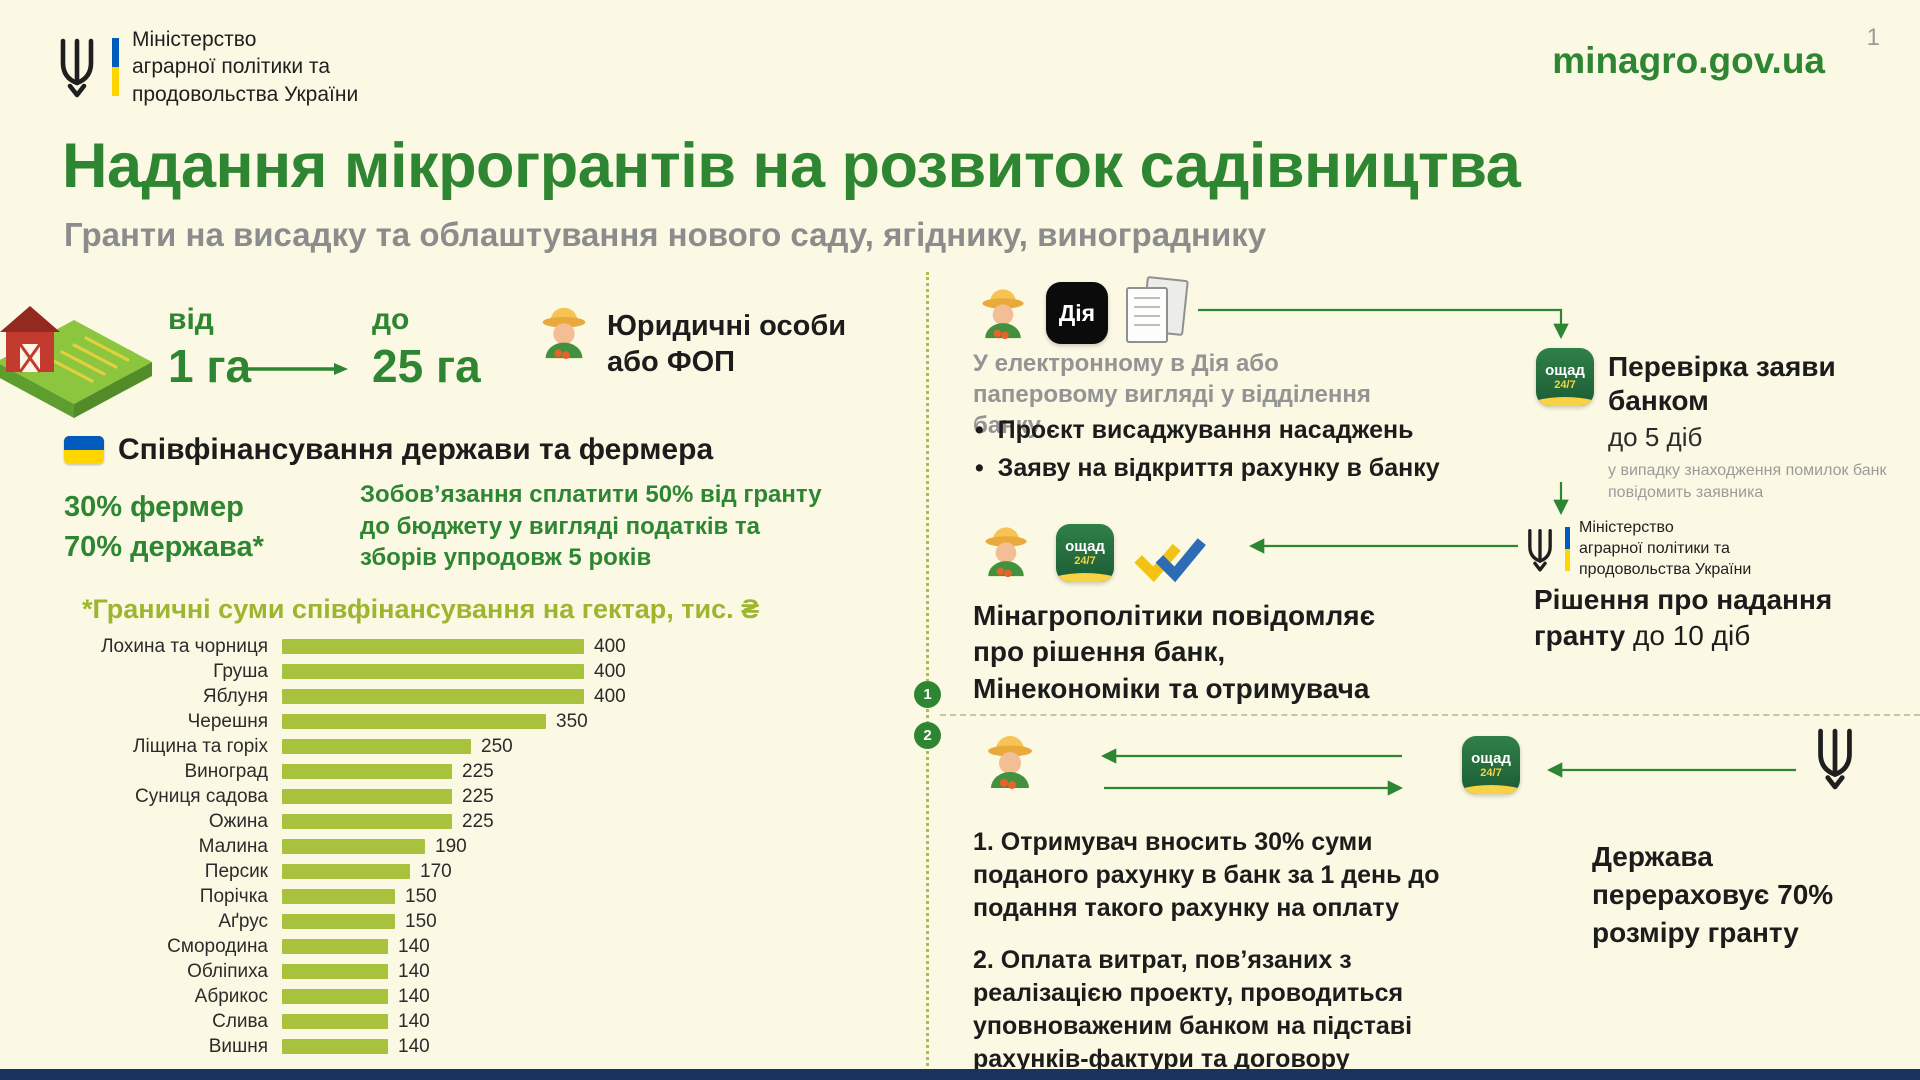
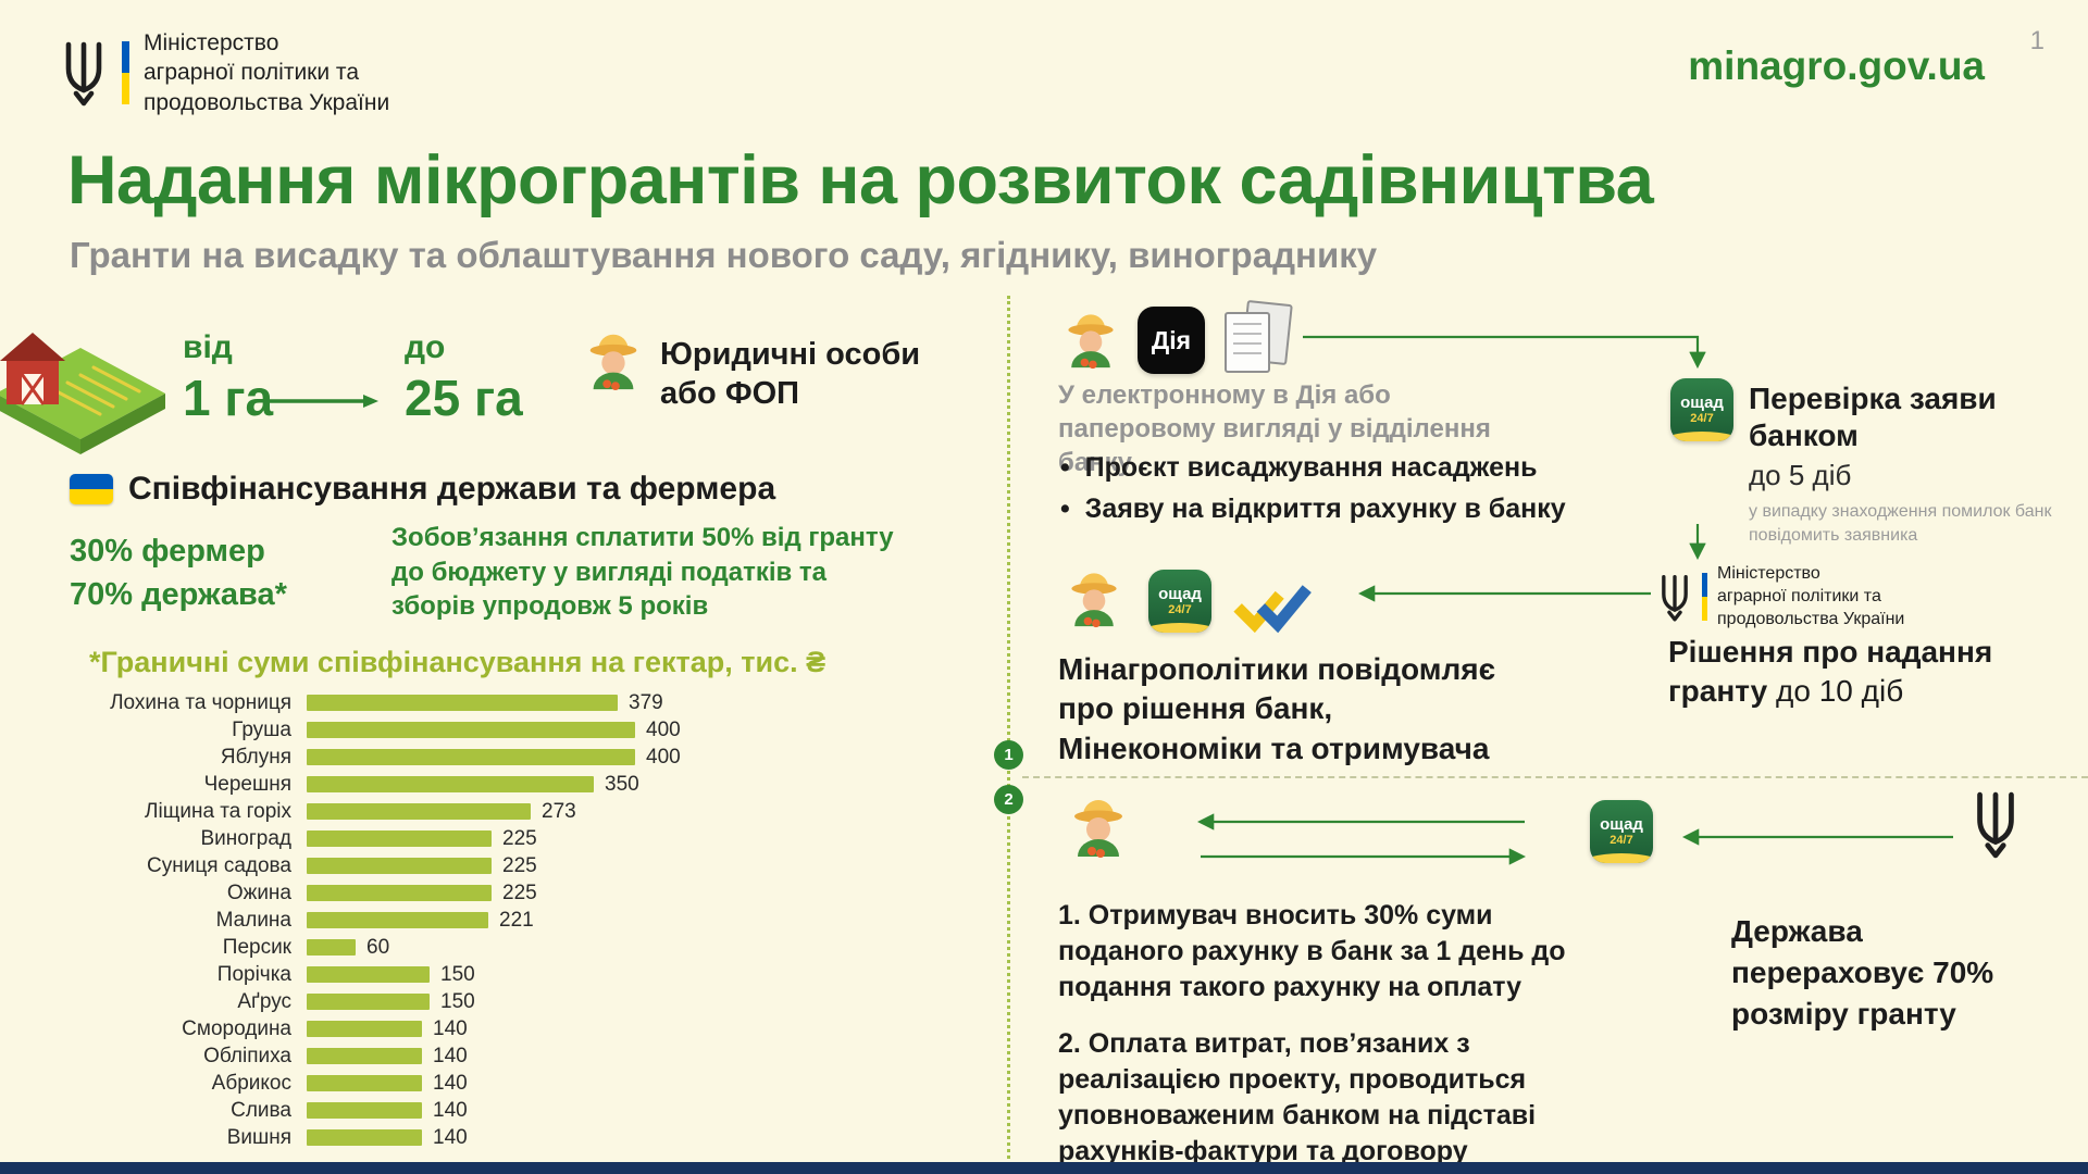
Лохина та чорниця: 400 -> 379
Ліщина та горіх: 250 -> 273
Малина: 190 -> 221
Персик: 170 -> 60
